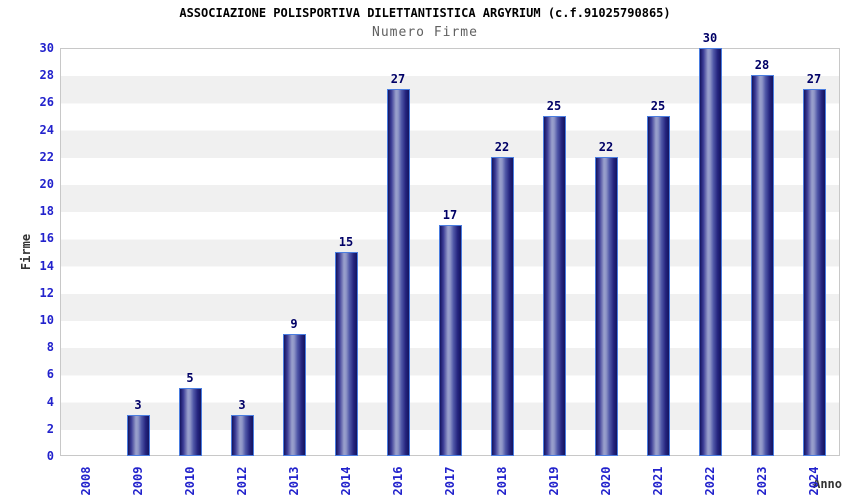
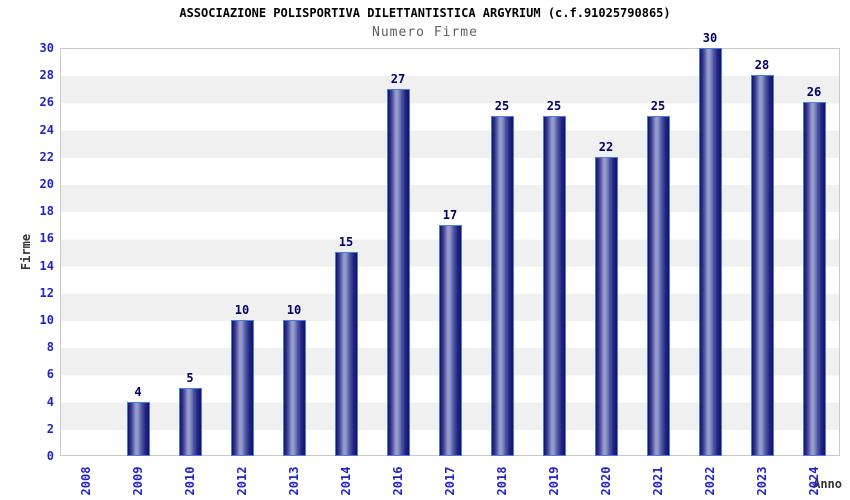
2009: 3 -> 4
2012: 3 -> 10
2013: 9 -> 10
2018: 22 -> 25
2024: 27 -> 26
